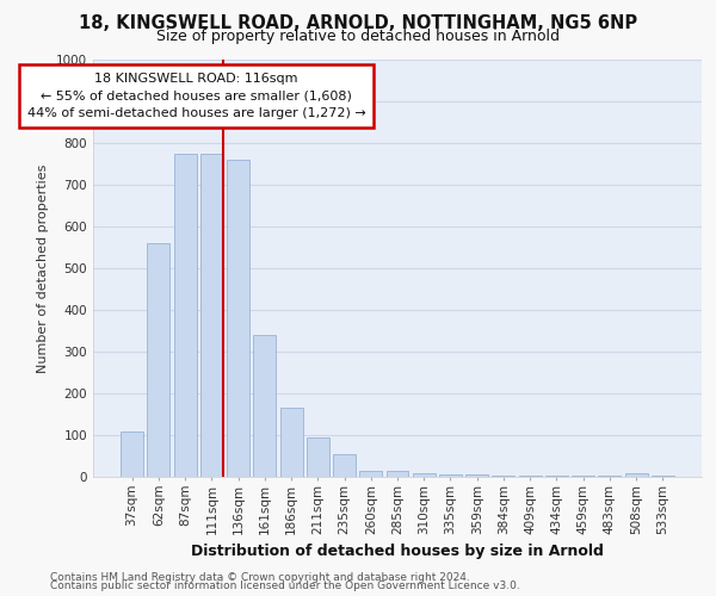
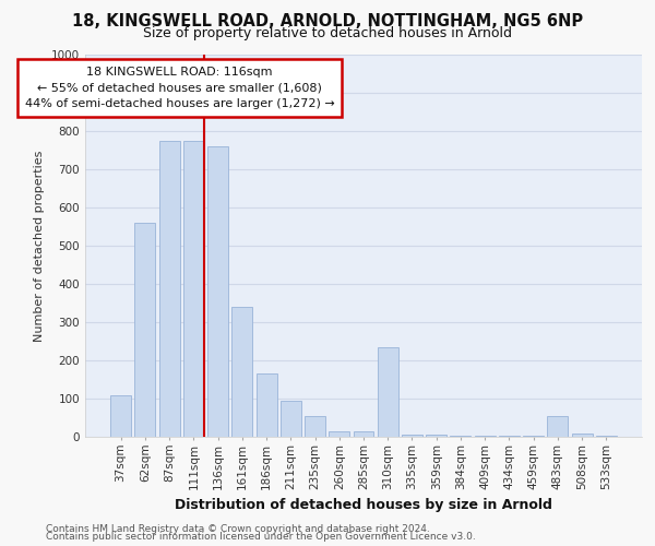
310sqm: 10 -> 235
483sqm: 2 -> 55
